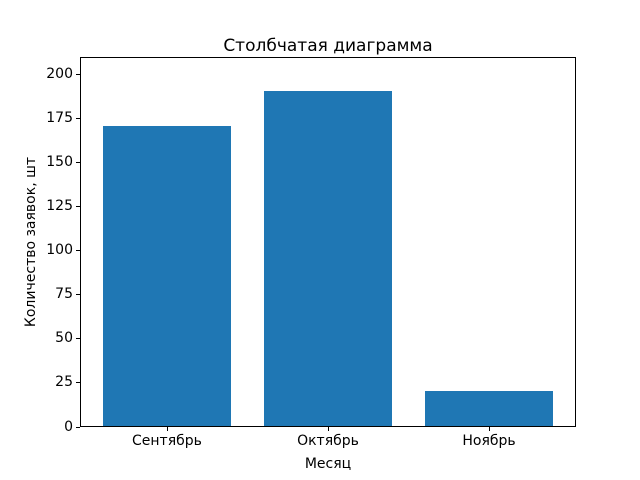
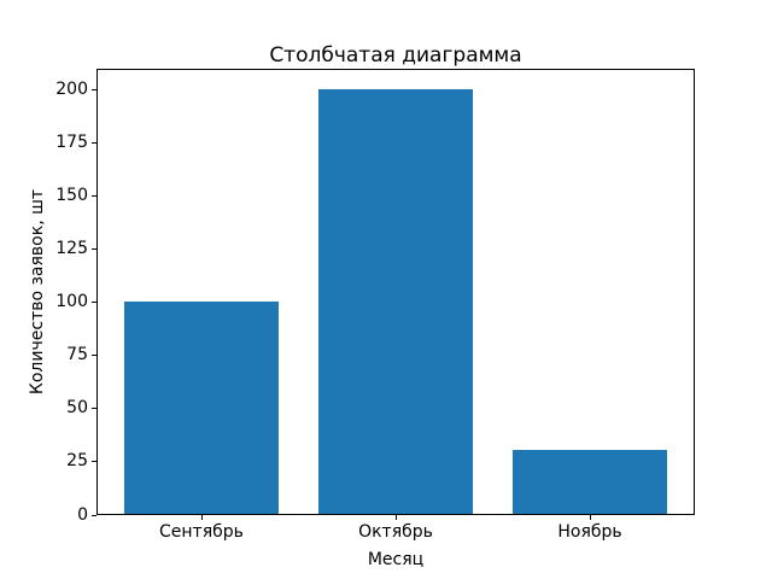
Сентябрь: 170 -> 100
Октябрь: 190 -> 200
Ноябрь: 20 -> 30
